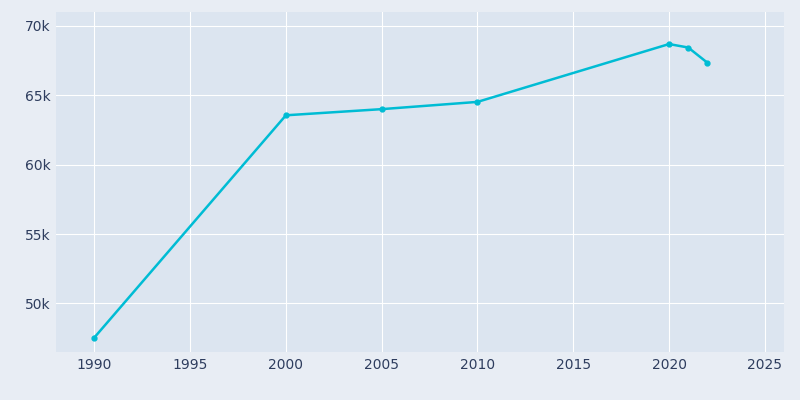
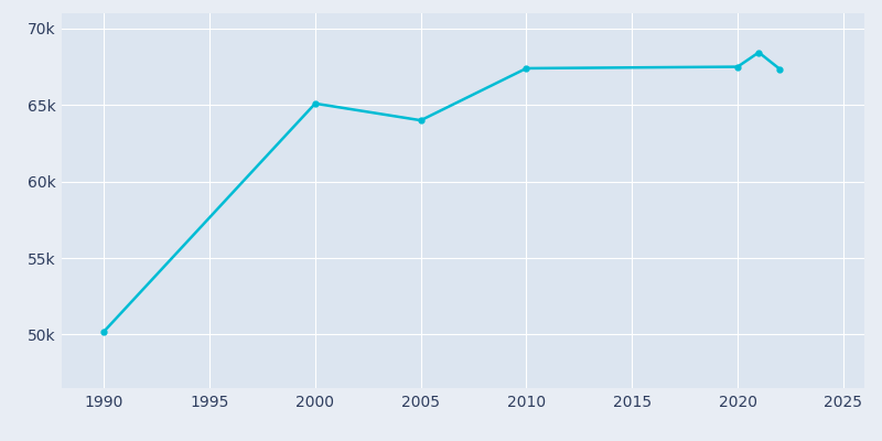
1990: 47.5k -> 50.2k
2000: 63.6k -> 65.1k
2010: 64.5k -> 67.4k
2020: 68.7k -> 67.5k
